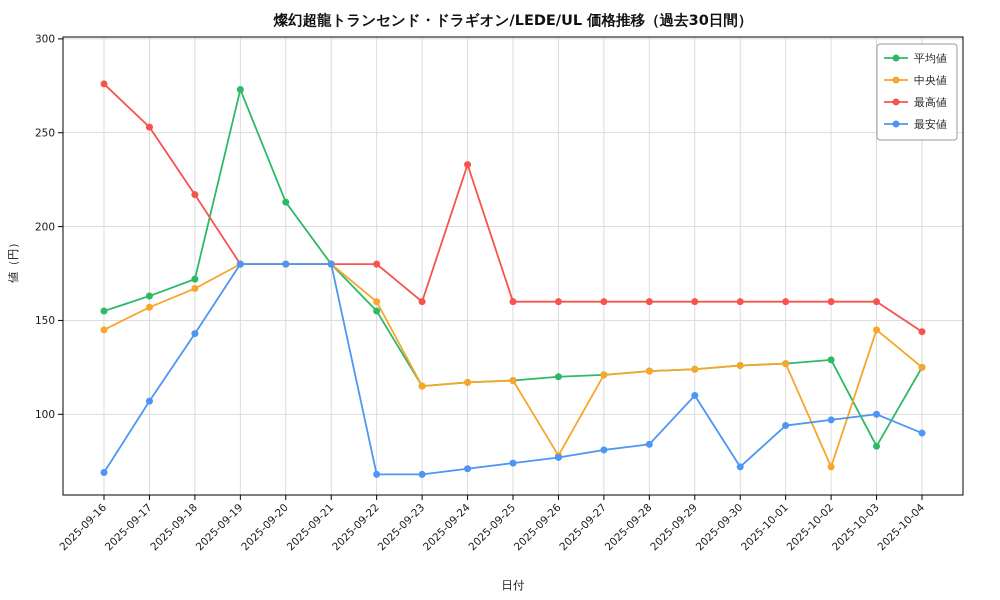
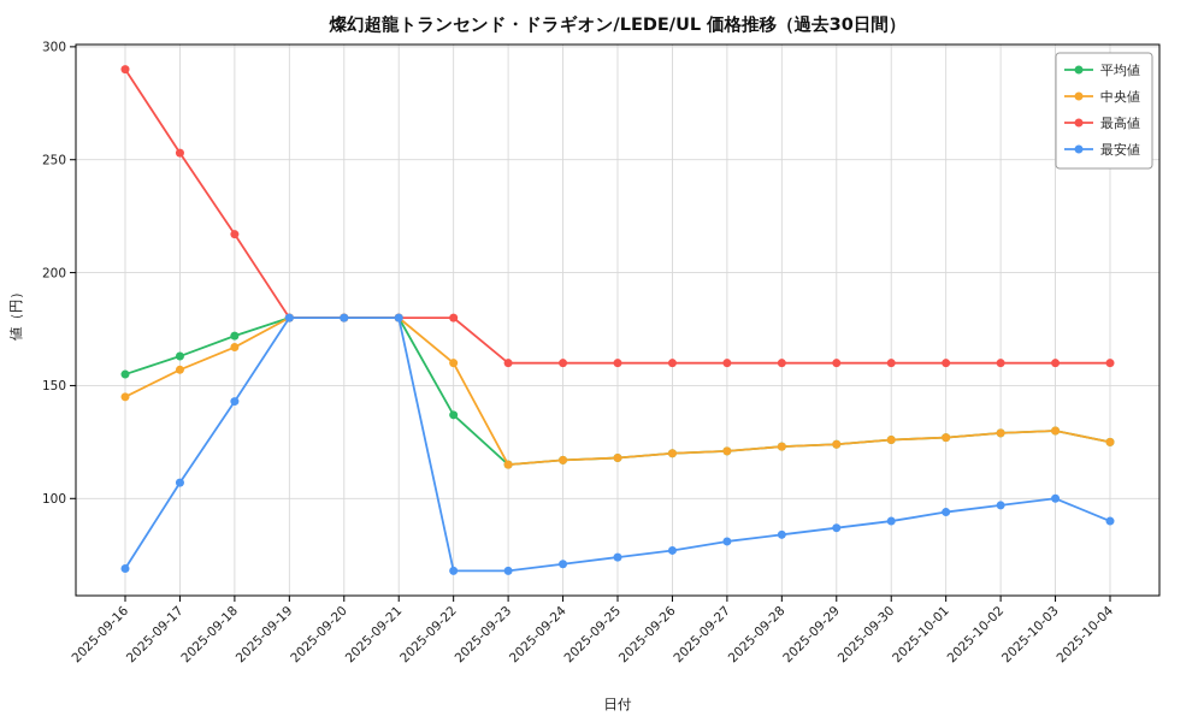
最高値/2025-09-16: 276 -> 290
平均値/2025-09-19: 273 -> 180
平均値/2025-09-20: 213 -> 180
平均値/2025-09-22: 155 -> 137
最高値/2025-09-24: 233 -> 160
中央値/2025-09-26: 78 -> 120
最安値/2025-09-29: 110 -> 87
最安値/2025-09-30: 72 -> 90
中央値/2025-10-02: 72 -> 129
平均値/2025-10-03: 83 -> 130
中央値/2025-10-03: 145 -> 130
最高値/2025-10-04: 144 -> 160
